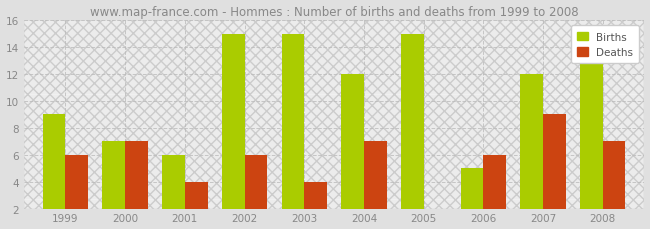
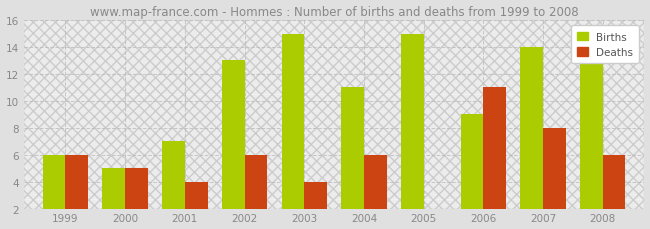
Births/1999: 9 -> 6
Births/2000: 7 -> 5
Deaths/2000: 7 -> 5
Births/2001: 6 -> 7
Births/2002: 15 -> 13
Births/2004: 12 -> 11
Deaths/2004: 7 -> 6
Births/2006: 5 -> 9
Deaths/2006: 6 -> 11
Births/2007: 12 -> 14
Deaths/2007: 9 -> 8
Deaths/2008: 7 -> 6
